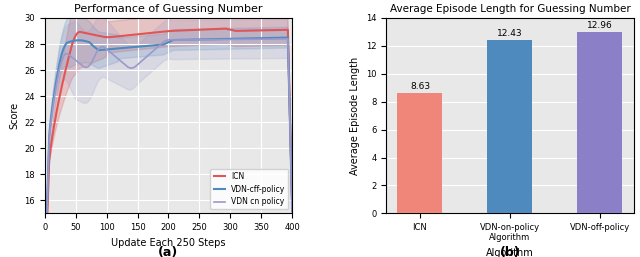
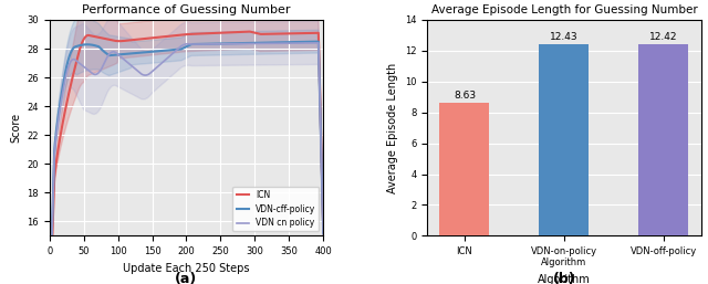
Average Episode Length for Guessing Number/VDN-off-policy: 12.96 -> 12.42
